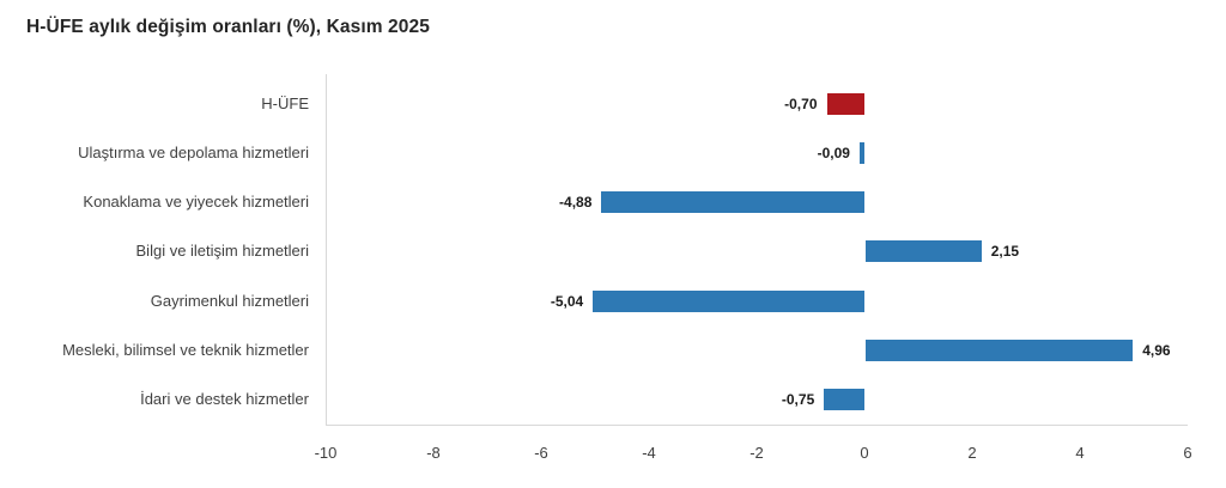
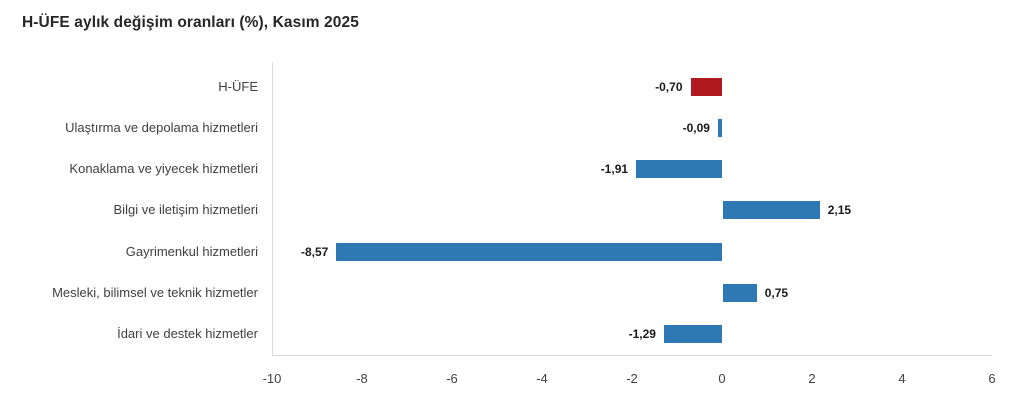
Konaklama ve yiyecek hizmetleri: -4,88 -> -1,91
Gayrimenkul hizmetleri: -5,04 -> -8,57
Mesleki, bilimsel ve teknik hizmetler: 4,96 -> 0,75
İdari ve destek hizmetler: -0,75 -> -1,29
